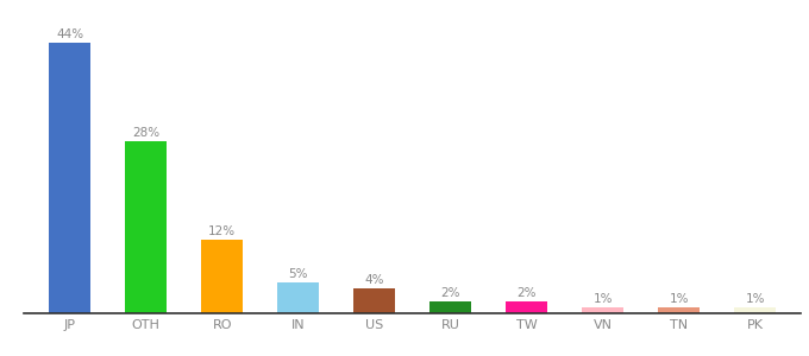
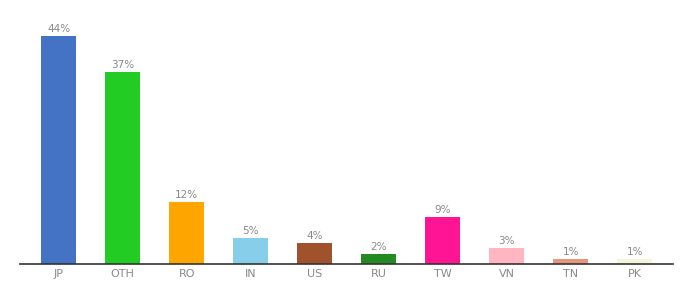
OTH: 28% -> 37%
TW: 2% -> 9%
VN: 1% -> 3%
